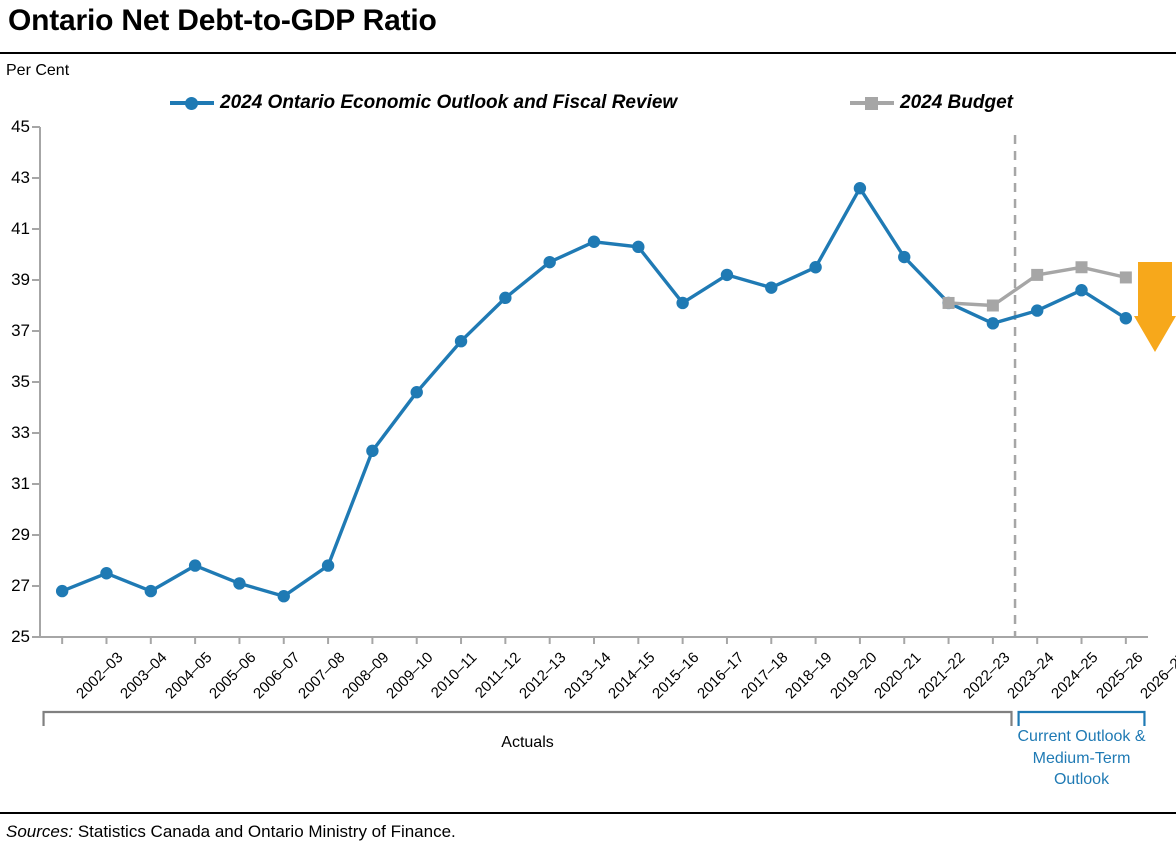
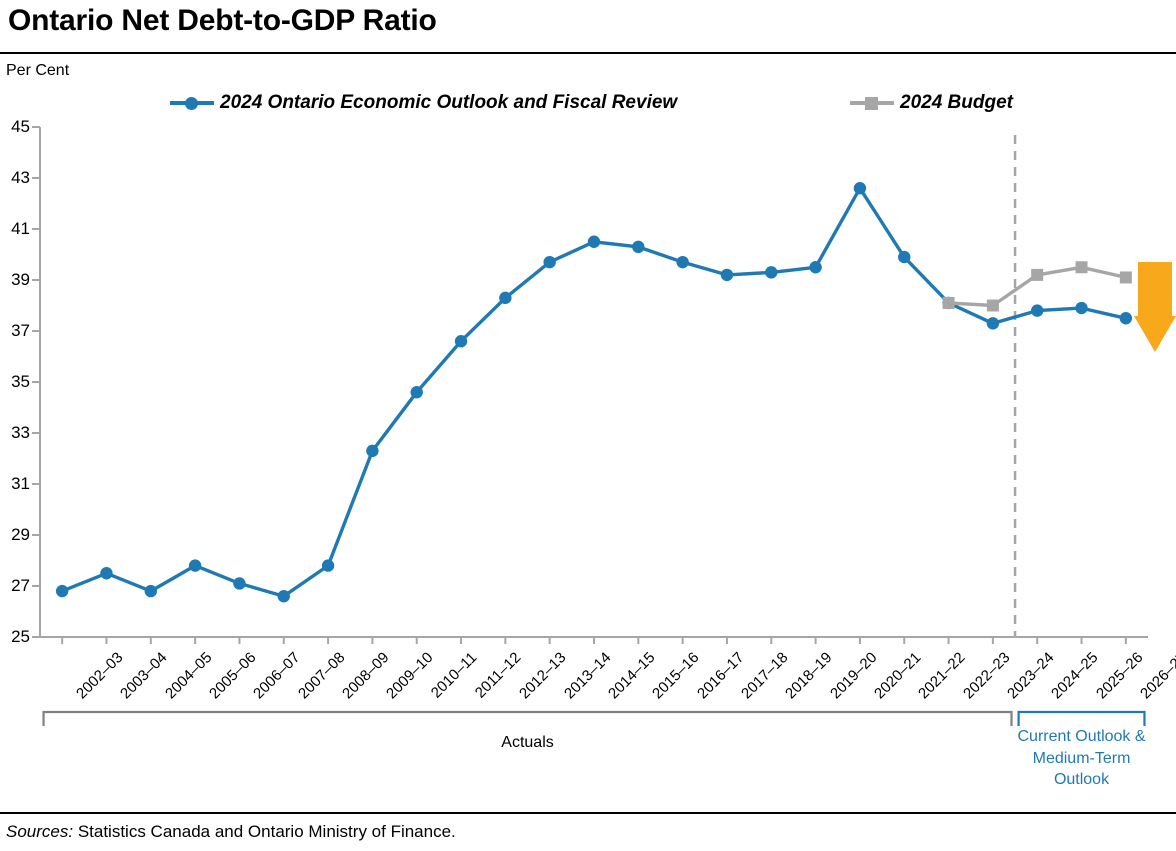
2024 Ontario Economic Outlook and Fiscal Review/2016–17: 38.1 -> 39.7
2024 Ontario Economic Outlook and Fiscal Review/2018–19: 38.7 -> 39.3
2024 Ontario Economic Outlook and Fiscal Review/2025–26: 38.6 -> 37.9
